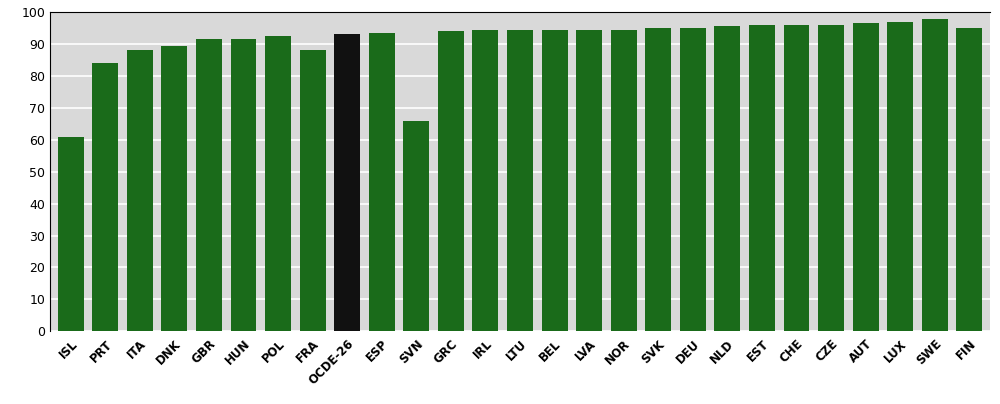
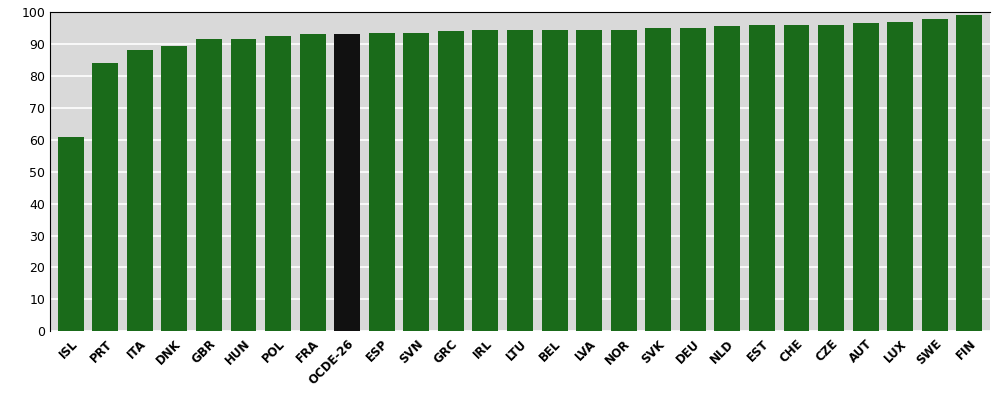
FRA: 88.0 -> 93.0
SVN: 66.0 -> 93.5
FIN: 95.0 -> 99.0
